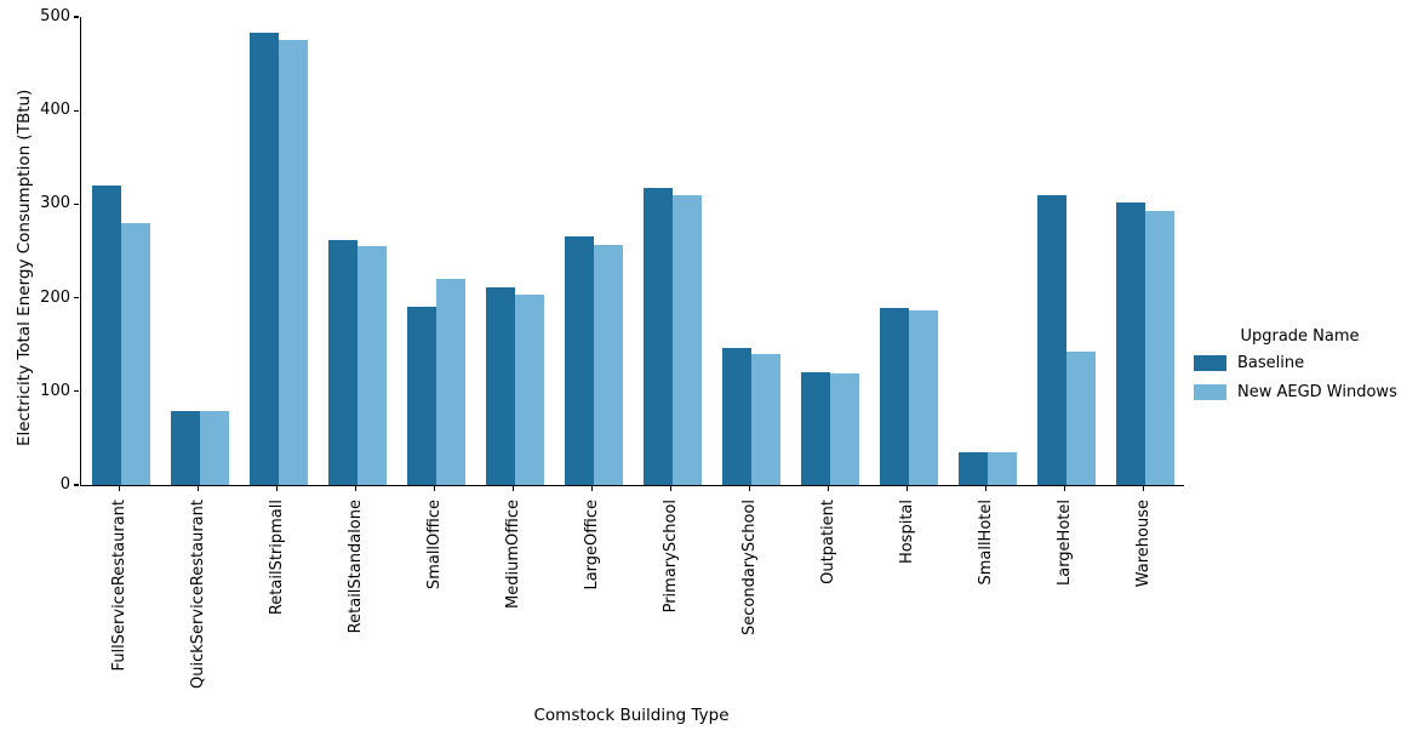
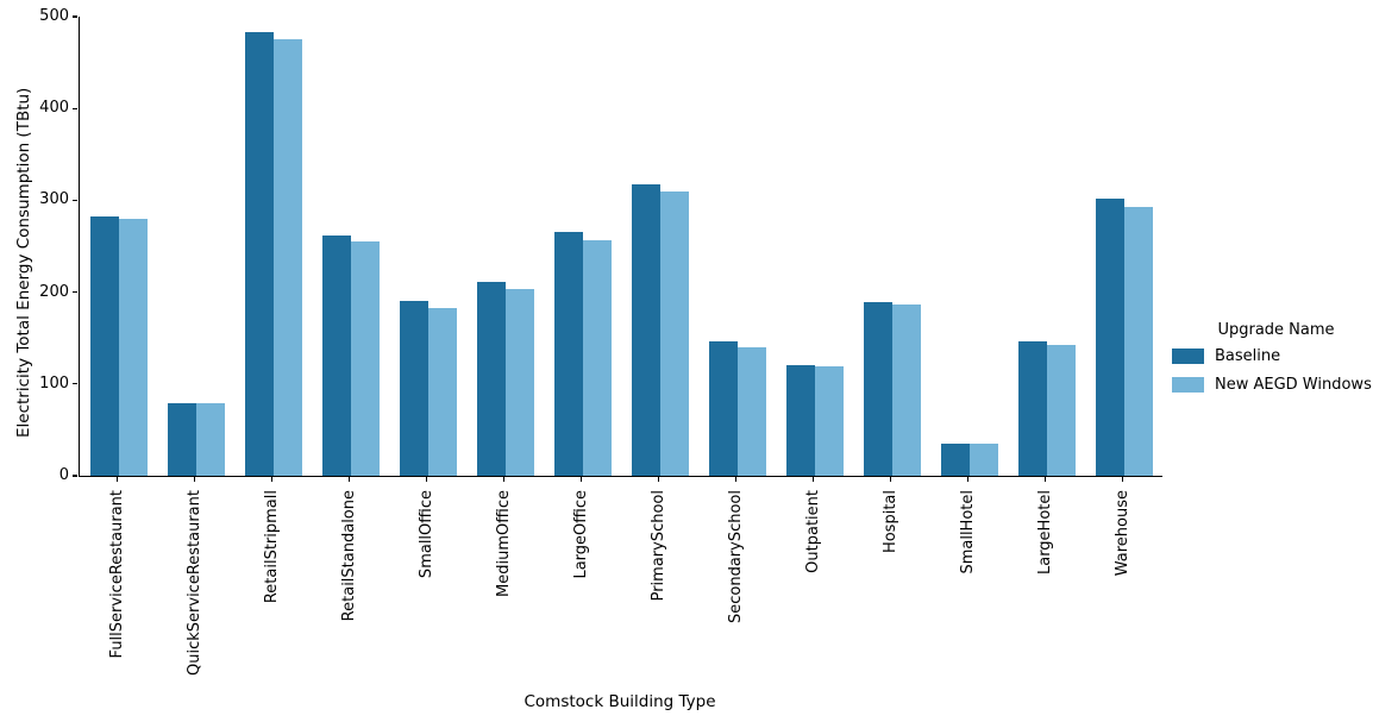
Baseline/FullServiceRestaurant: 320 -> 280
New AEGD Windows/SmallOffice: 220 -> 180
Baseline/LargeHotel: 310 -> 150
